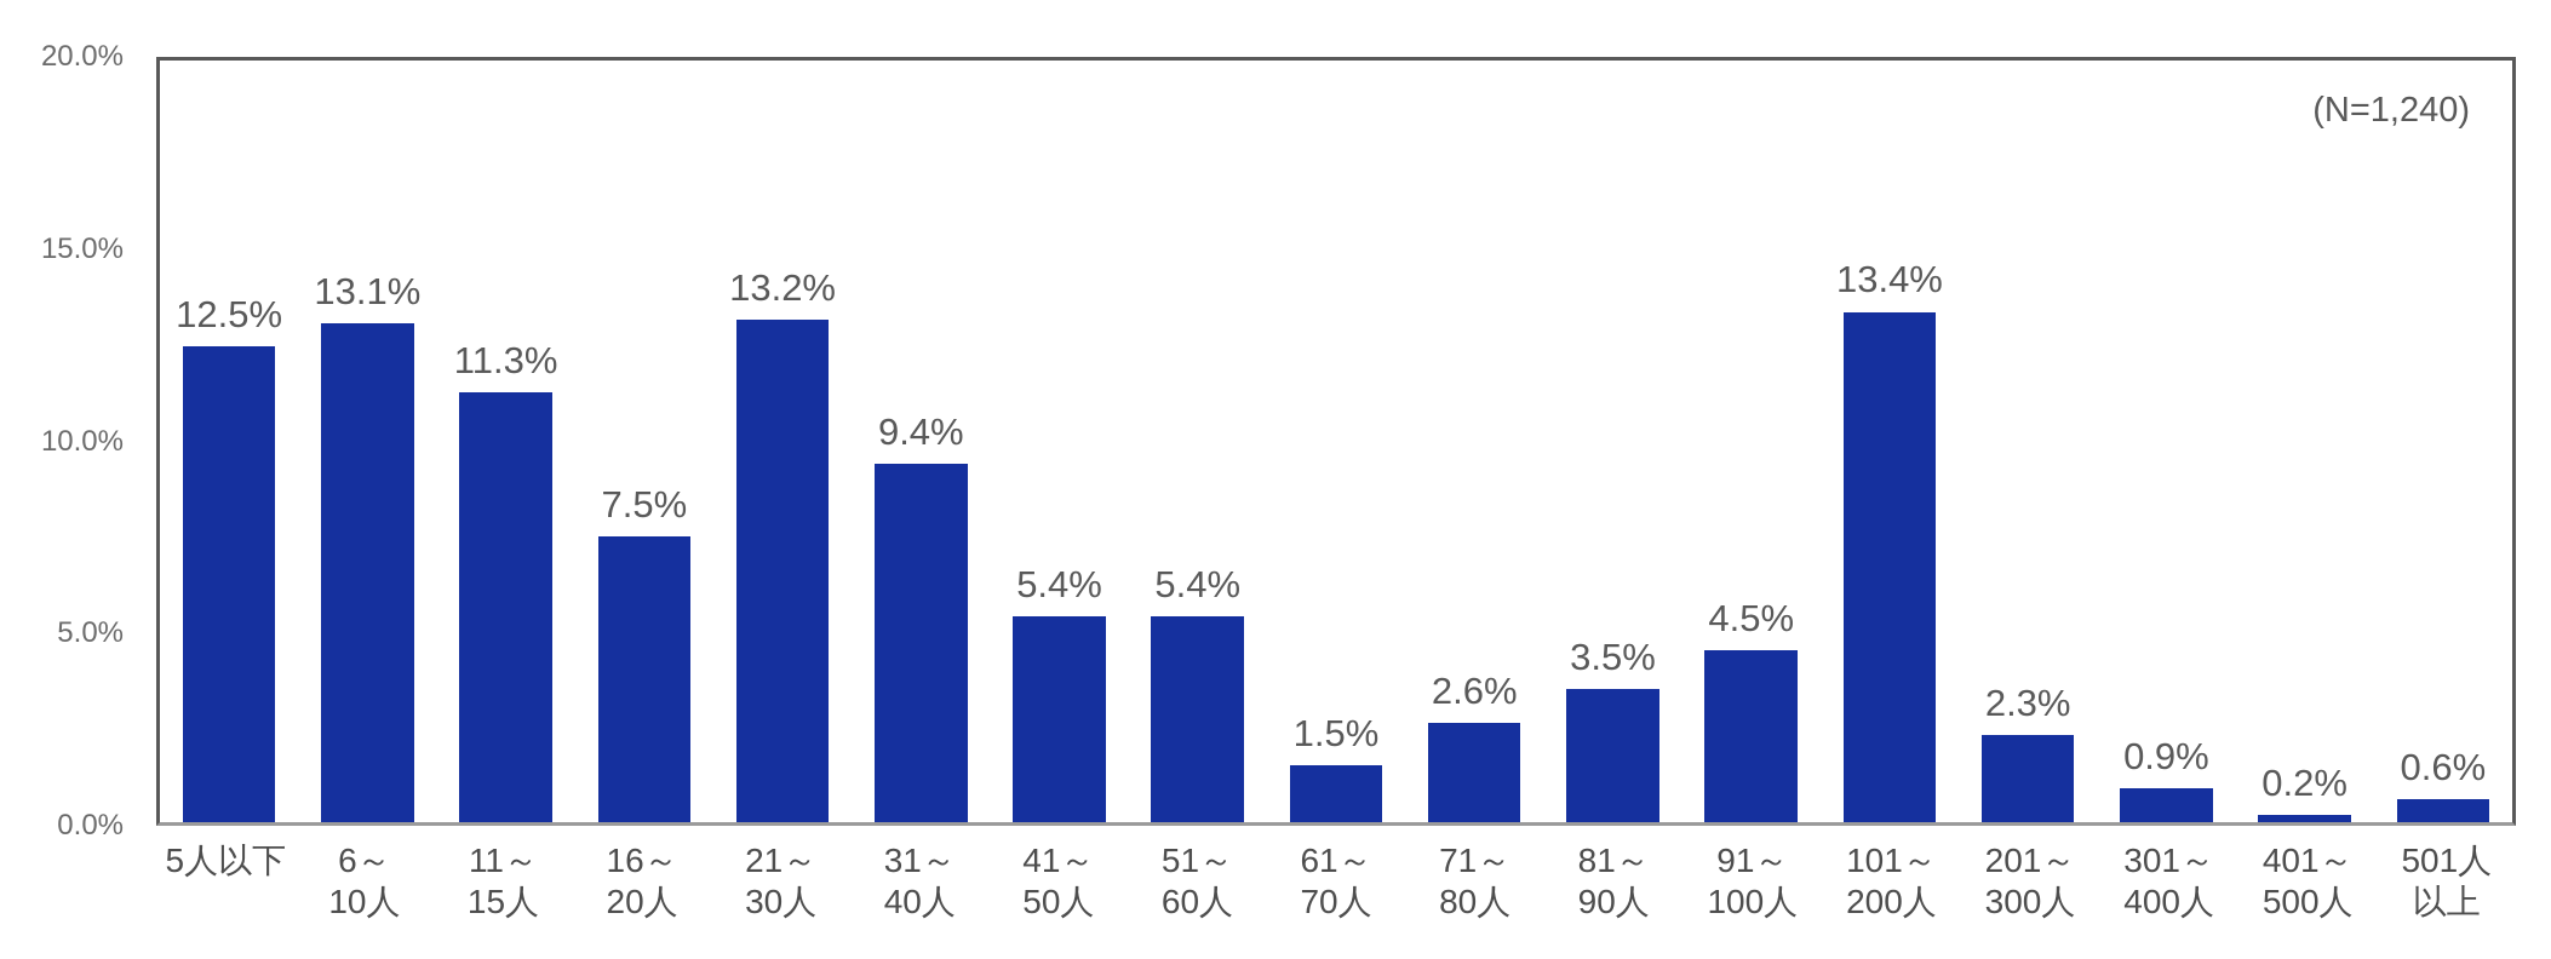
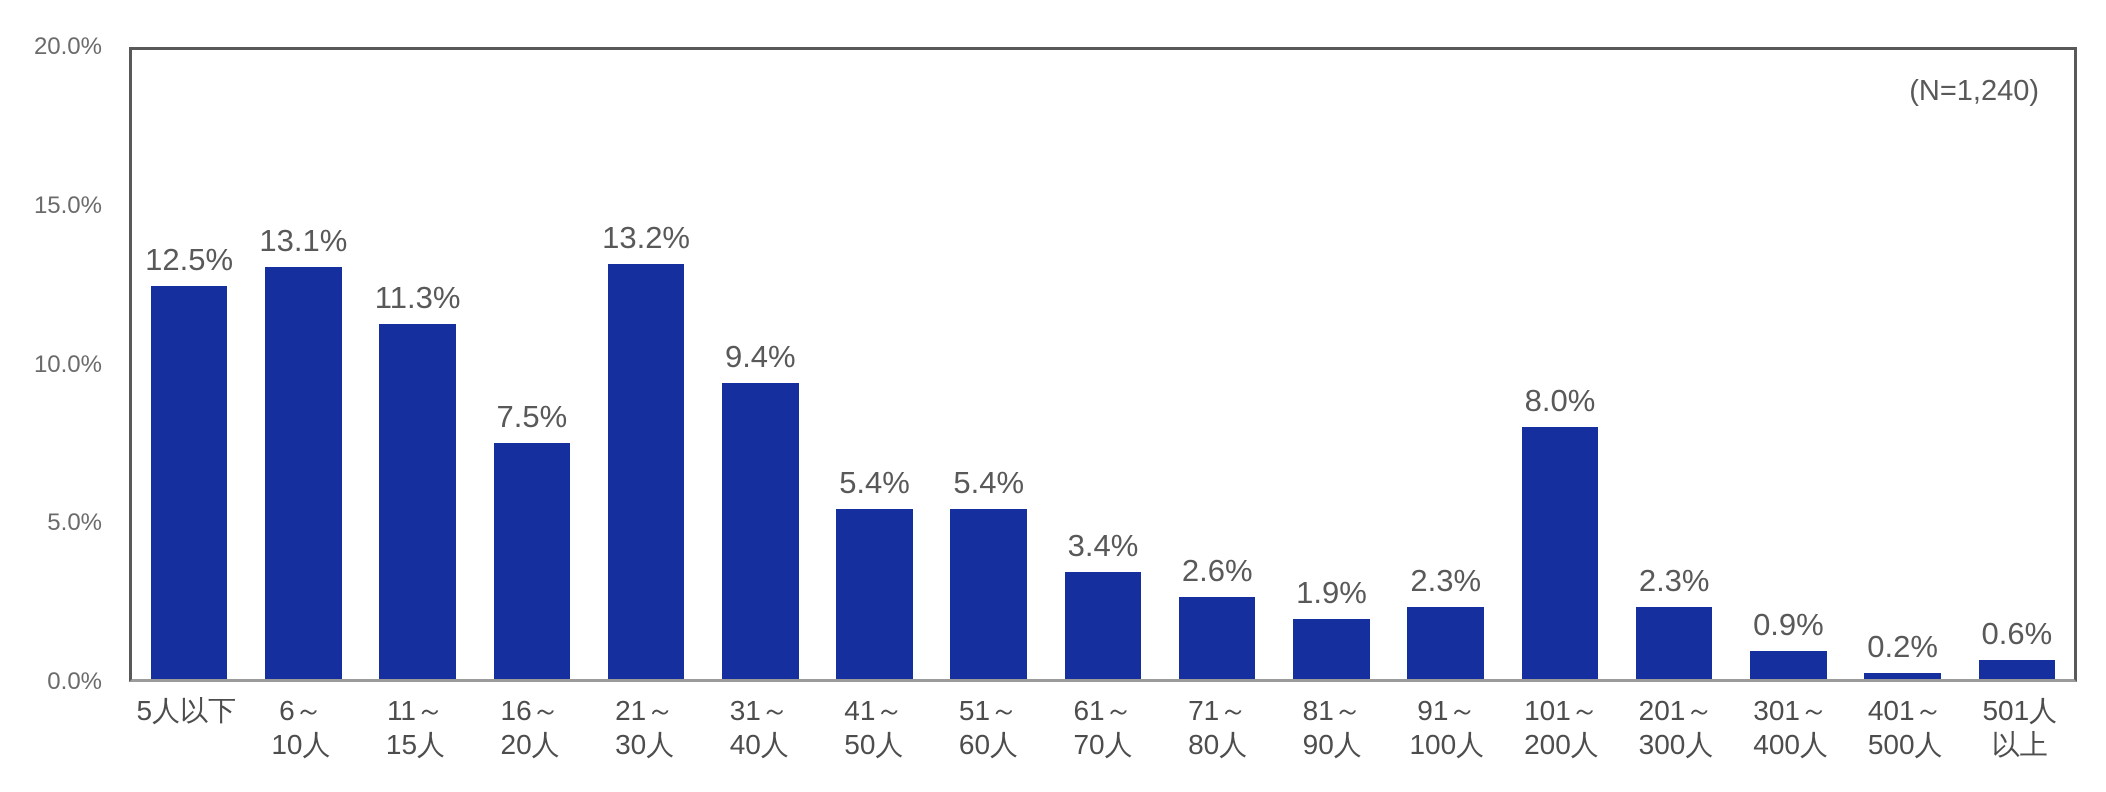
61～ 70人: 1.5% -> 3.4%
81～ 90人: 3.5% -> 1.9%
91～ 100人: 4.5% -> 2.3%
101～ 200人: 13.4% -> 8.0%
